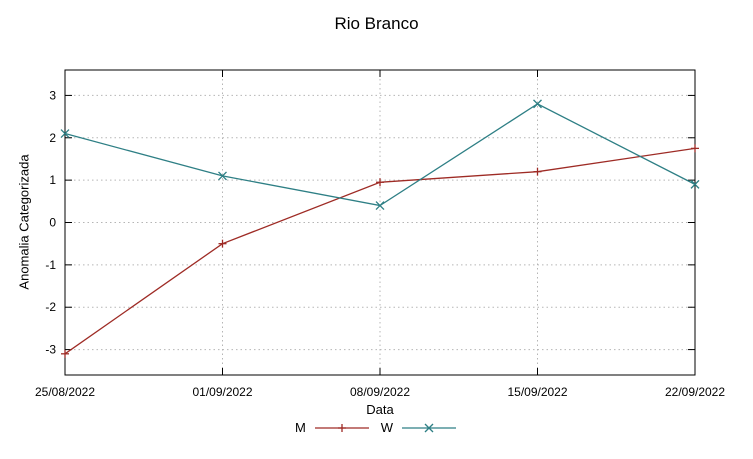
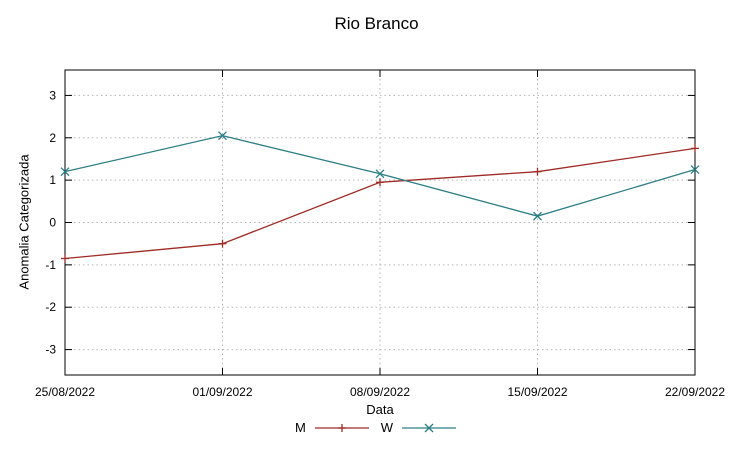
M/25/08/2022: -3.1 -> -0.8
W/25/08/2022: 2.1 -> 1.2
W/01/09/2022: 1.1 -> 2.0
W/08/09/2022: 0.4 -> 1.1
W/15/09/2022: 2.8 -> 0.1
W/22/09/2022: 0.9 -> 1.2
